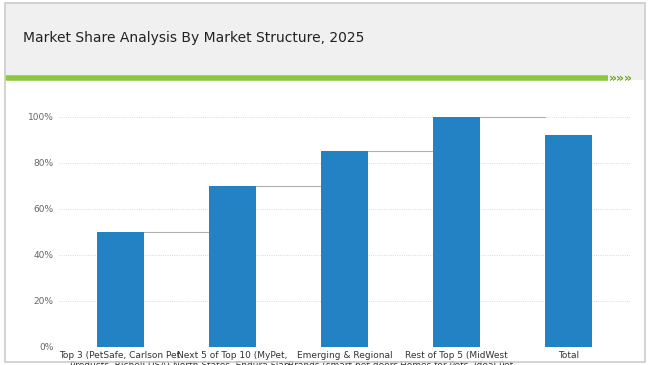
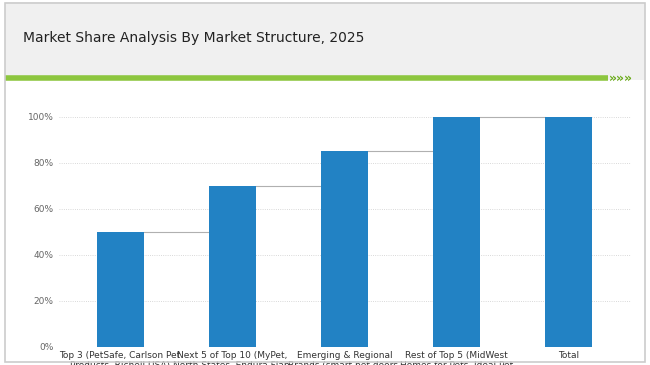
Total: 92% -> 100%
